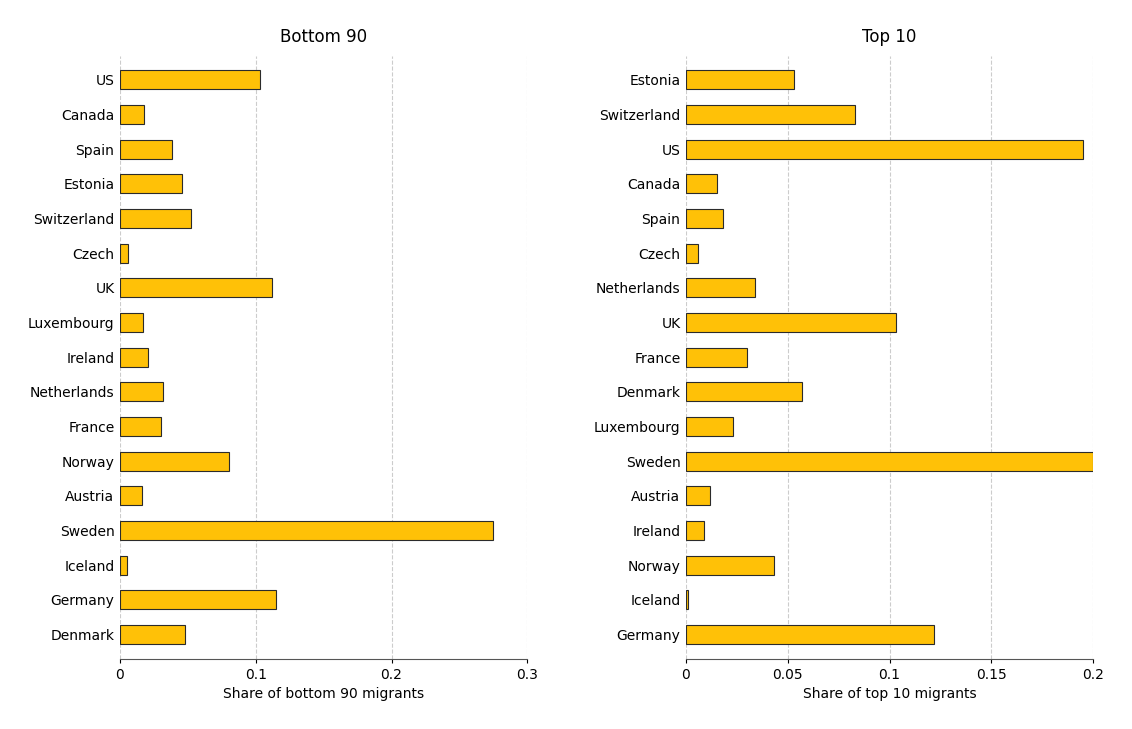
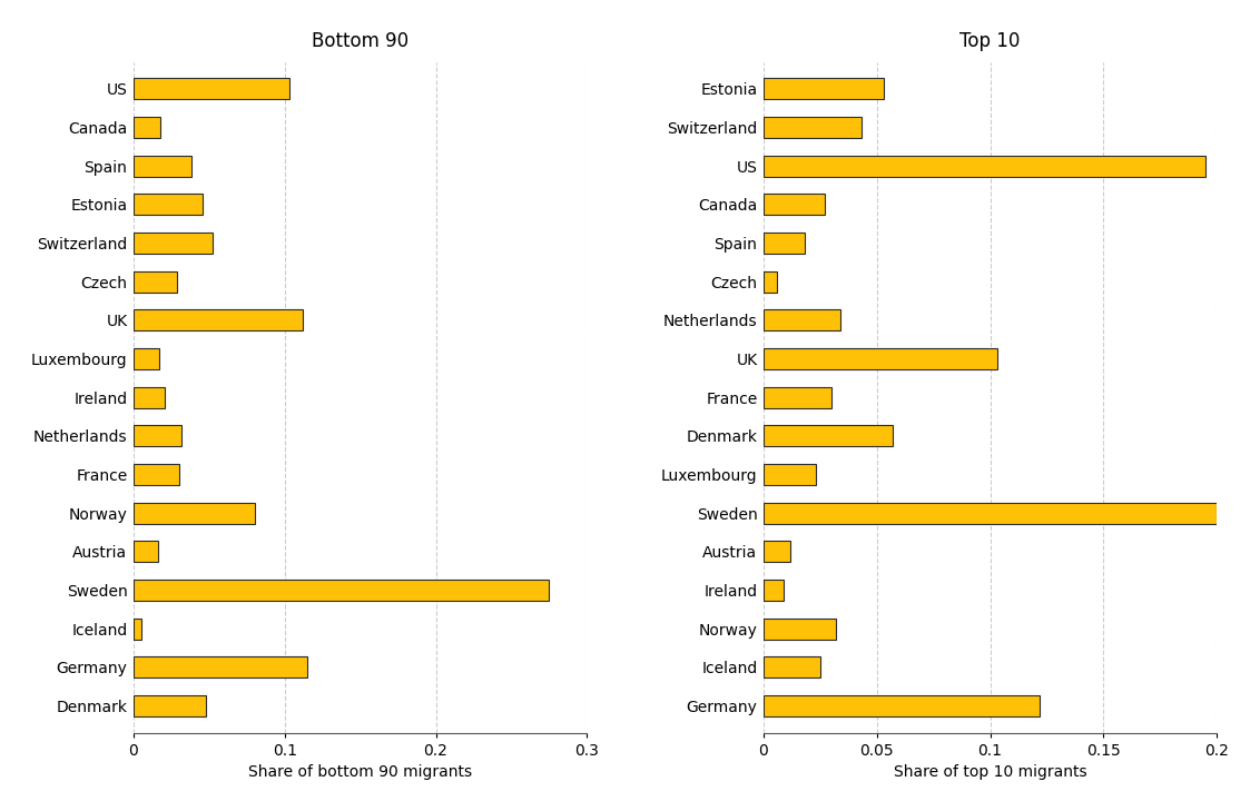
Bottom 90/Czech: 0.006 -> 0.029
Top 10/Switzerland: 0.083 -> 0.043
Top 10/Canada: 0.015 -> 0.027
Top 10/Norway: 0.043 -> 0.032
Top 10/Iceland: 0.001 -> 0.025
